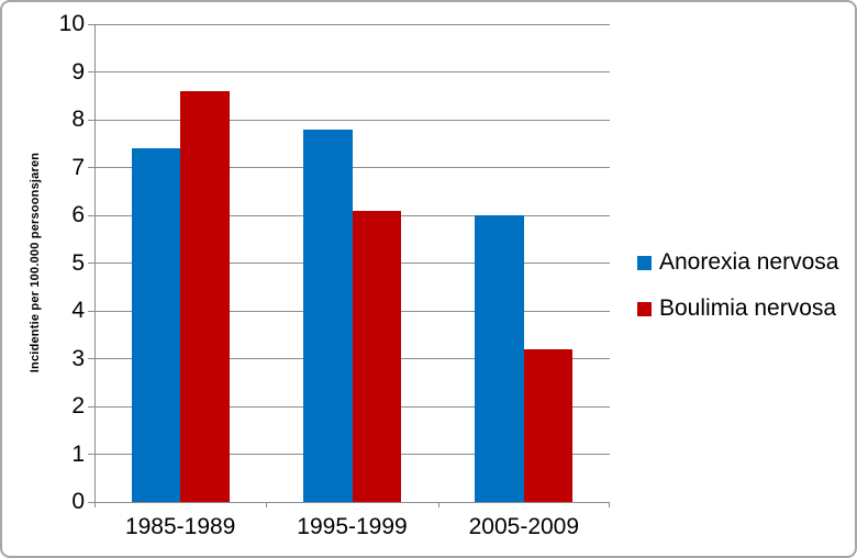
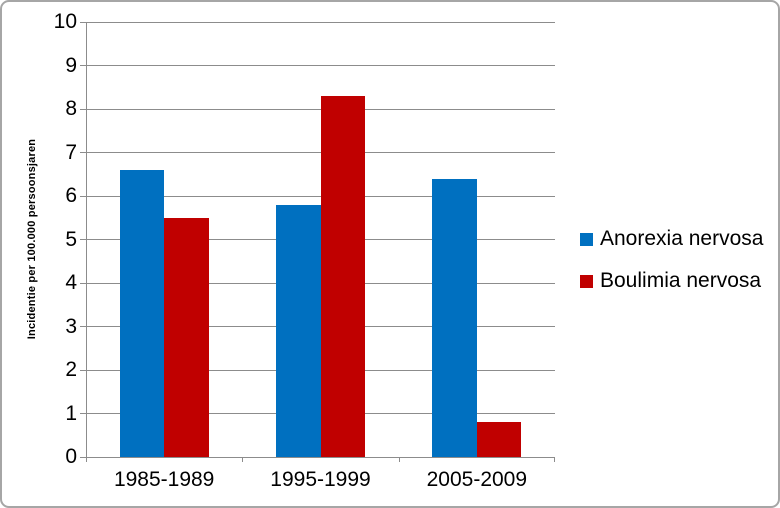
Anorexia nervosa/1985-1989: 7.4 -> 6.6
Boulimia nervosa/1985-1989: 8.6 -> 5.5
Anorexia nervosa/1995-1999: 7.8 -> 5.8
Boulimia nervosa/1995-1999: 6.1 -> 8.3
Anorexia nervosa/2005-2009: 6.0 -> 6.4
Boulimia nervosa/2005-2009: 3.2 -> 0.8
